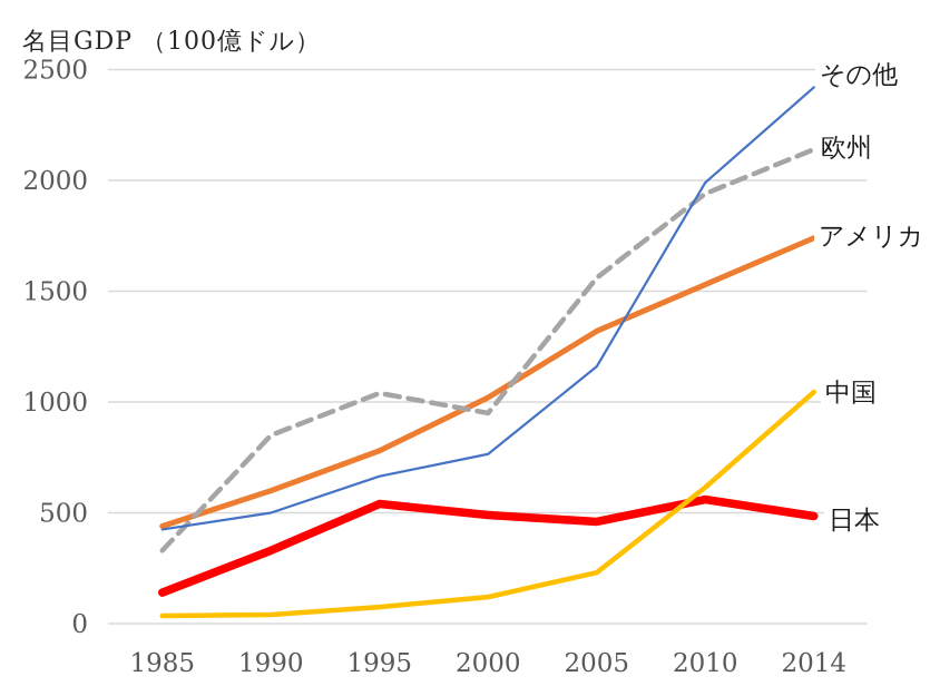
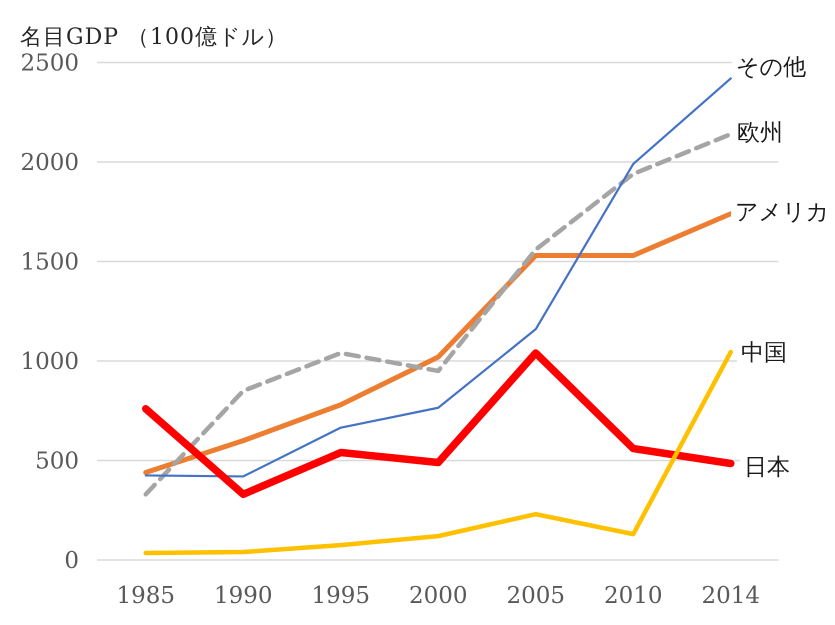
日本/1985: 140 -> 760
その他/1990: 500 -> 420
アメリカ/2005: 1320 -> 1530
日本/2005: 460 -> 1040
中国/2010: 620 -> 130
